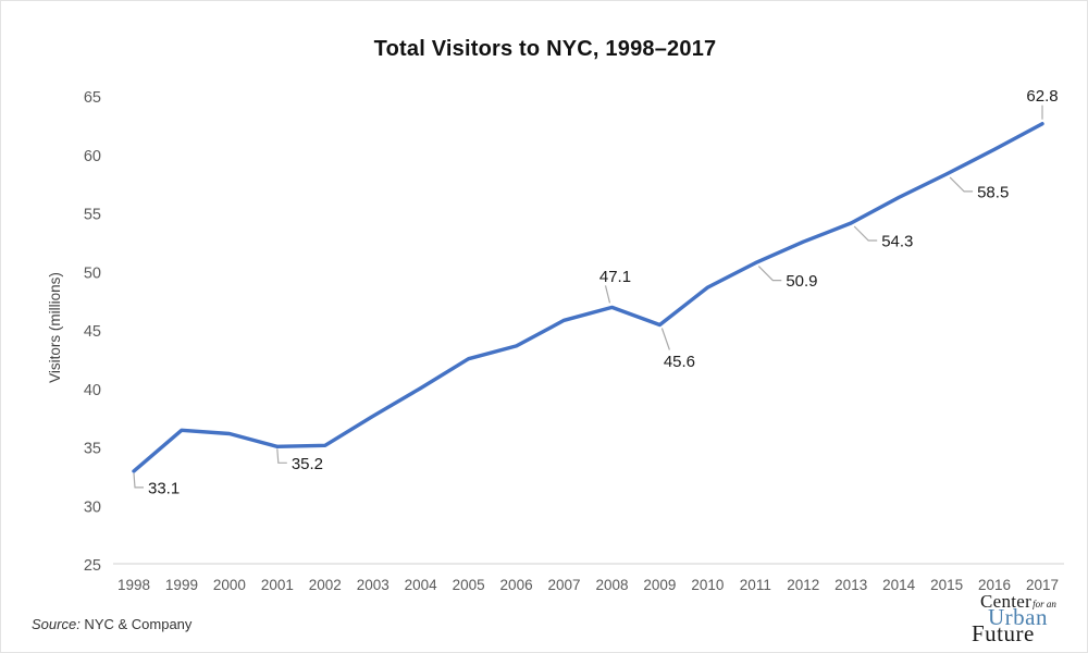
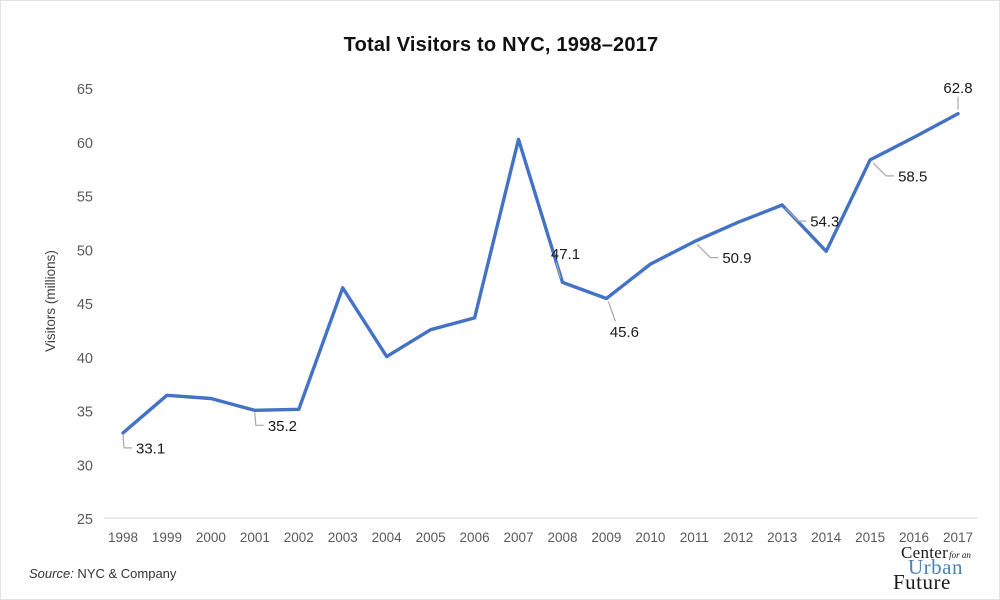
2003: 37.8 -> 46.6
2007: 46.0 -> 60.4
2014: 56.5 -> 50.0
